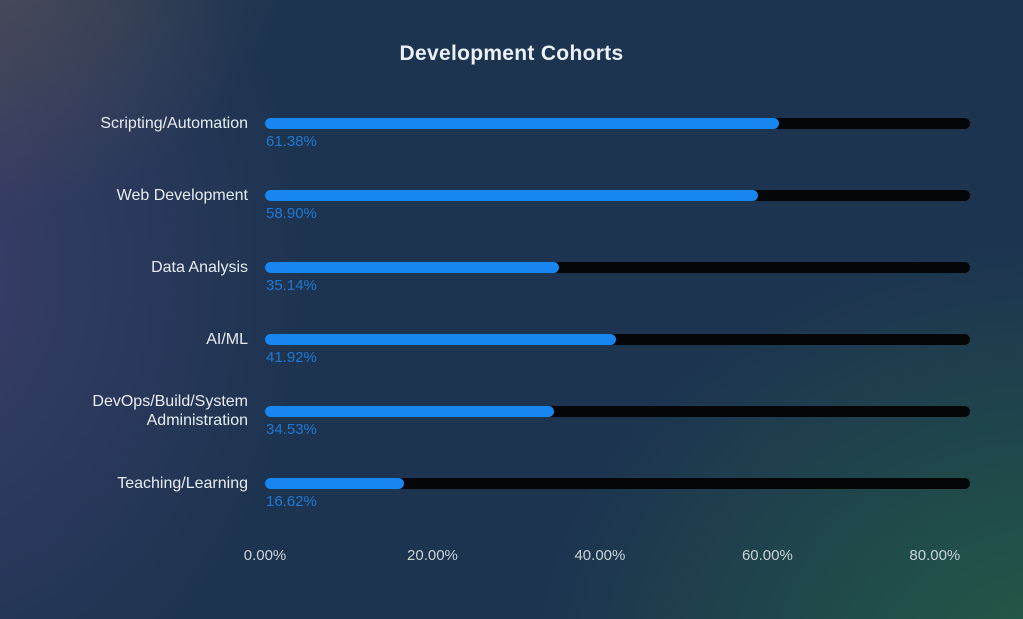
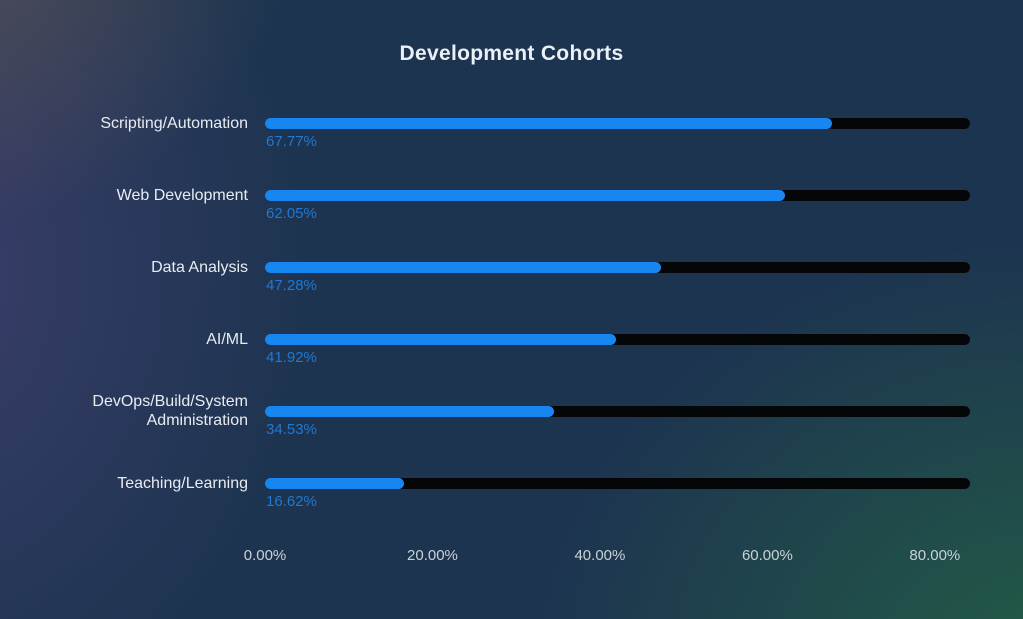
Scripting/Automation: 61.38% -> 67.77%
Web Development: 58.90% -> 62.05%
Data Analysis: 35.14% -> 47.28%
